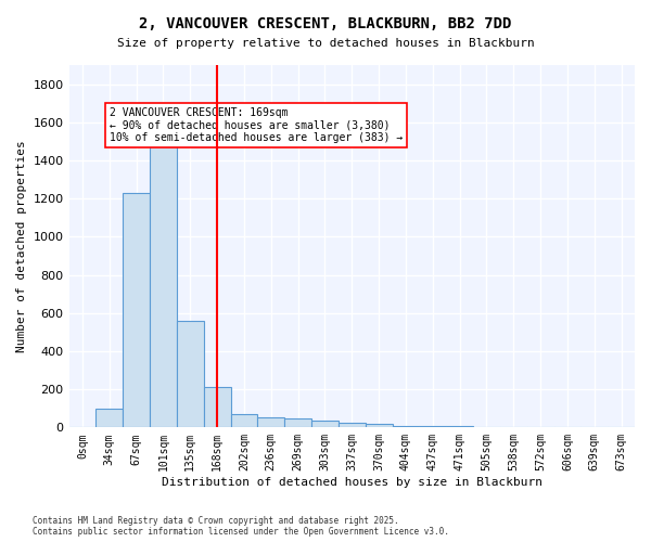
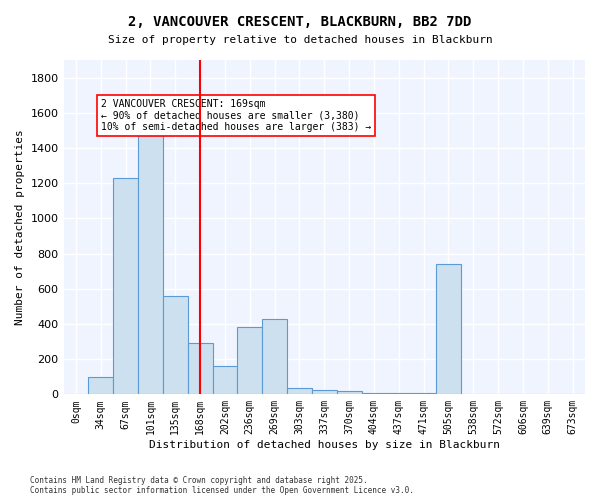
168sqm: 210 -> 290
202sqm: 70 -> 160
236sqm: 60 -> 380
269sqm: 40 -> 430
505sqm: 0 -> 740
